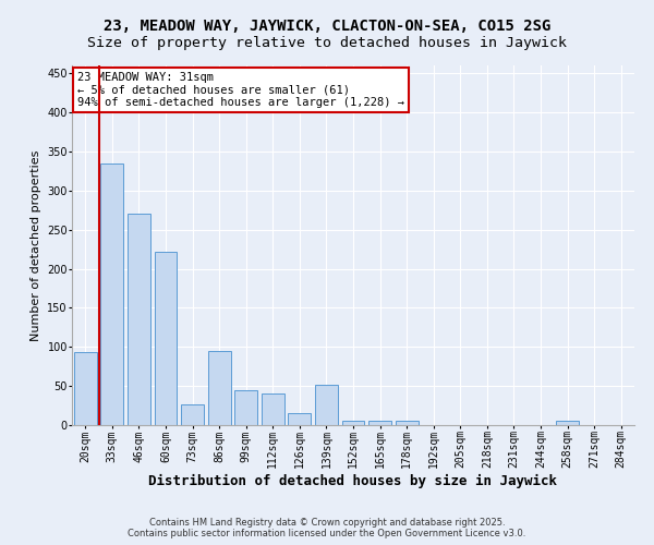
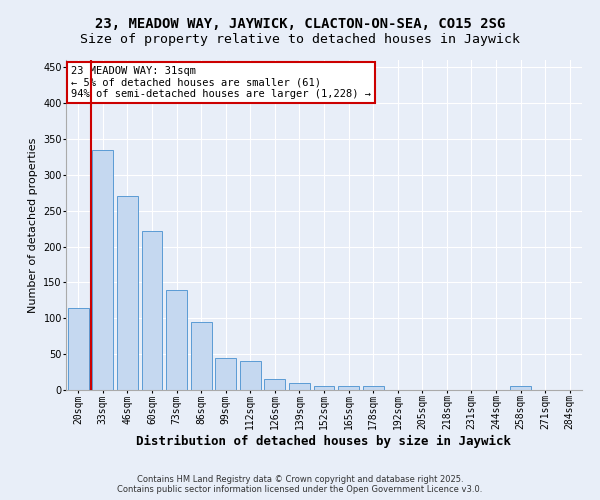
20sqm: 94 -> 115
73sqm: 26 -> 140
139sqm: 52 -> 10
